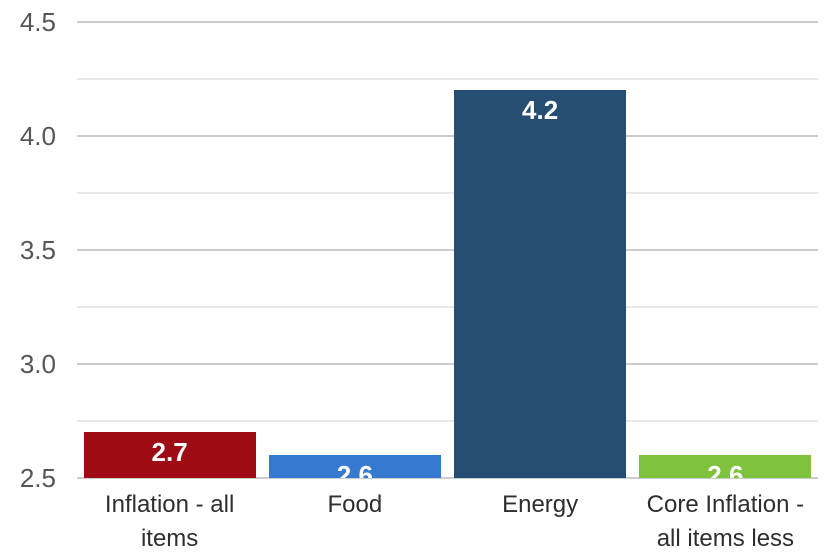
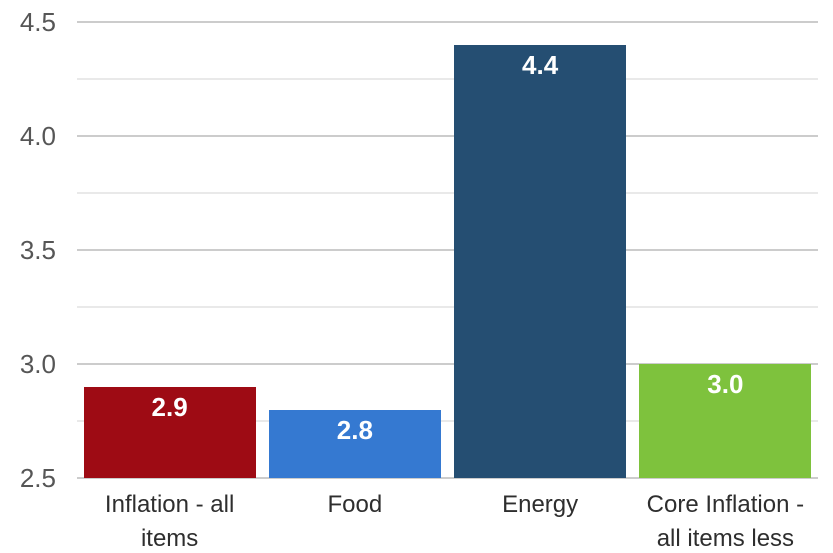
Inflation - all items: 2.7 -> 2.9
Food: 2.6 -> 2.8
Energy: 4.2 -> 4.4
Core Inflation - all items less: 2.6 -> 3.0
